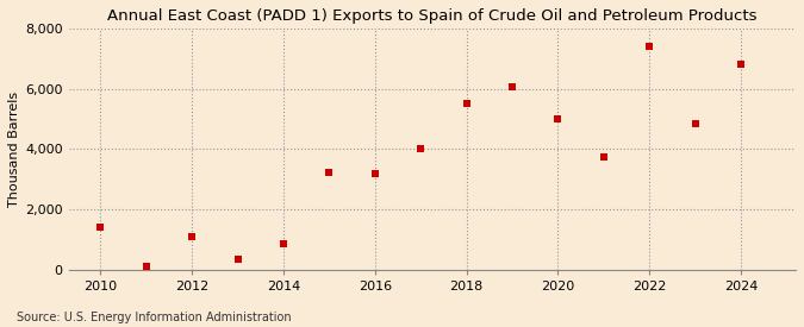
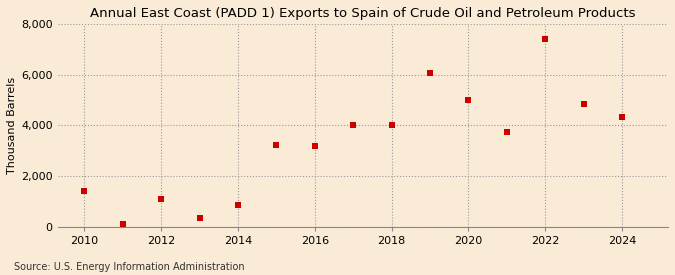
2018: 5,500 -> 4,000
2024: 6,800 -> 4,350
